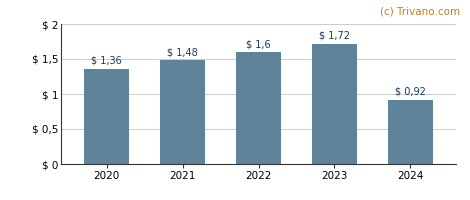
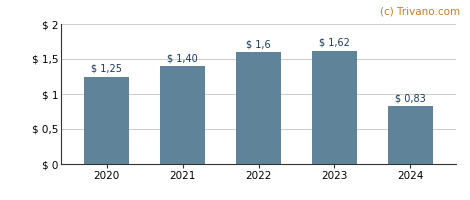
2020: 1,36 -> 1,25
2021: 1,48 -> 1,40
2023: 1,72 -> 1,62
2024: 0,92 -> 0,83
